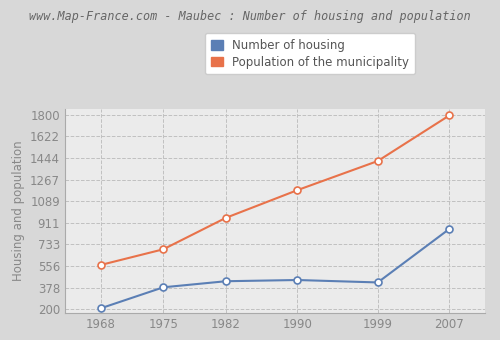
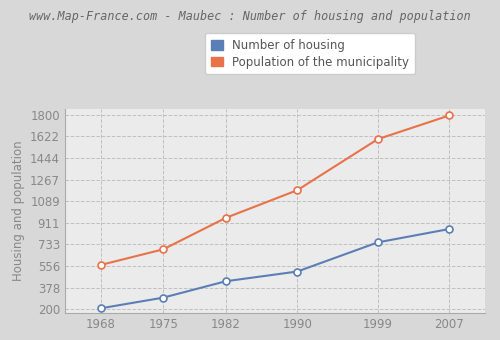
Number of housing/1975: 380 -> 300
Number of housing/1990: 440 -> 510
Number of housing/1999: 420 -> 750
Population of the municipality/1999: 1420 -> 1600
